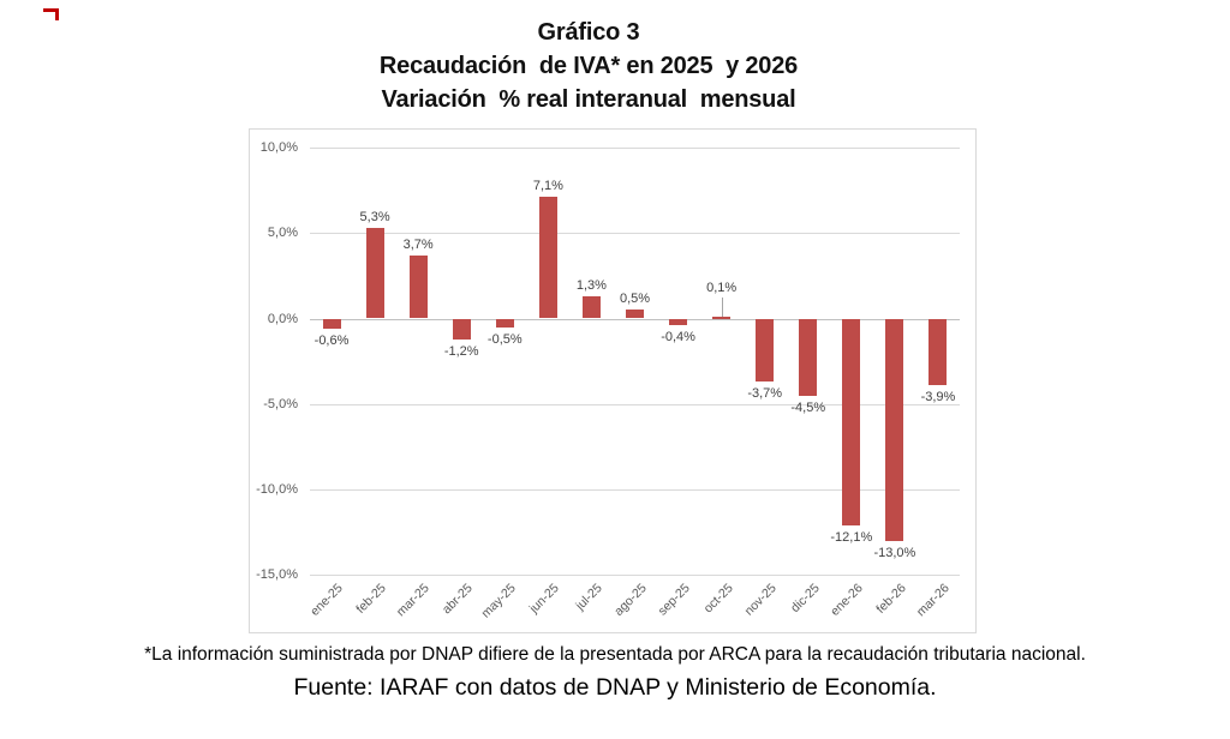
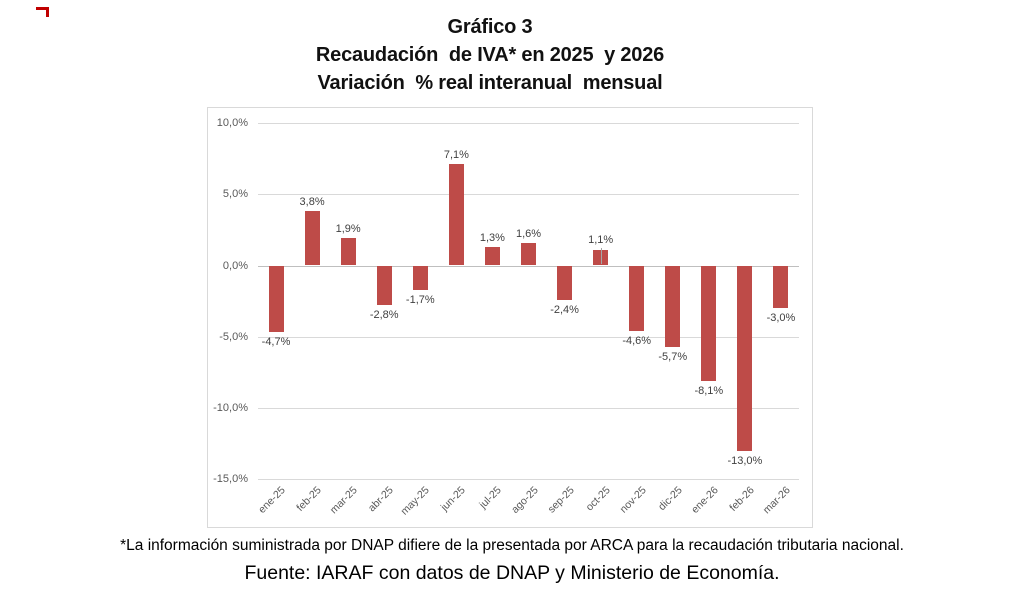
ene-25: -0,6% -> -4,7%
feb-25: 5,3% -> 3,8%
mar-25: 3,7% -> 1,9%
abr-25: -1,2% -> -2,8%
may-25: -0,5% -> -1,7%
ago-25: 0,5% -> 1,6%
sep-25: -0,4% -> -2,4%
oct-25: 0,1% -> 1,1%
nov-25: -3,7% -> -4,6%
dic-25: -4,5% -> -5,7%
ene-26: -12,1% -> -8,1%
mar-26: -3,9% -> -3,0%
